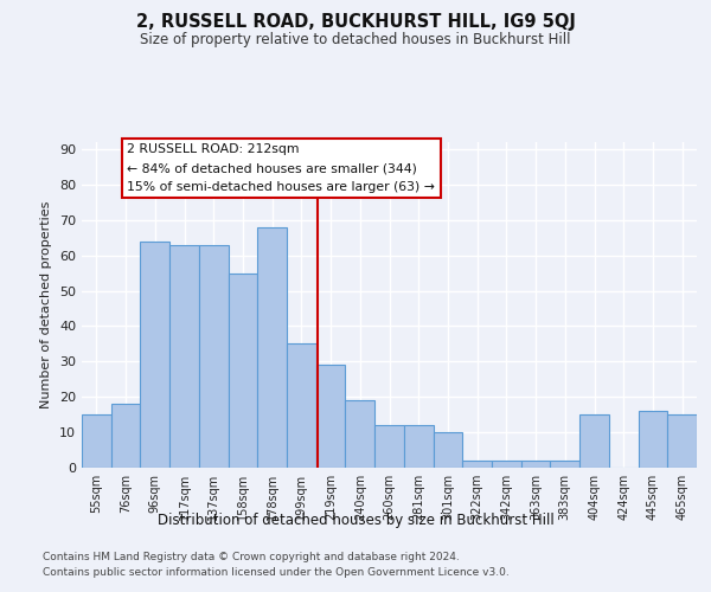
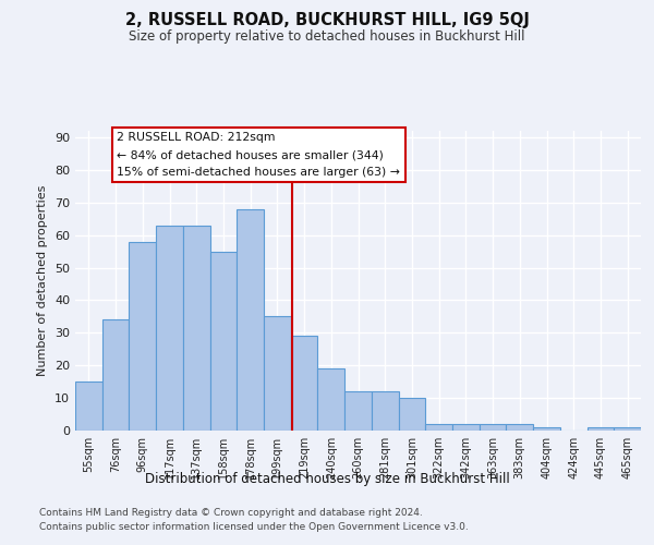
76sqm: 18 -> 34
96sqm: 64 -> 58
404sqm: 15 -> 1
445sqm: 16 -> 1
465sqm: 15 -> 1
